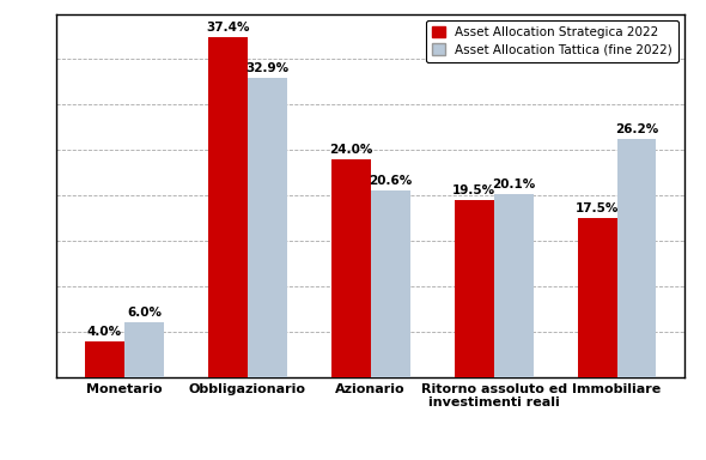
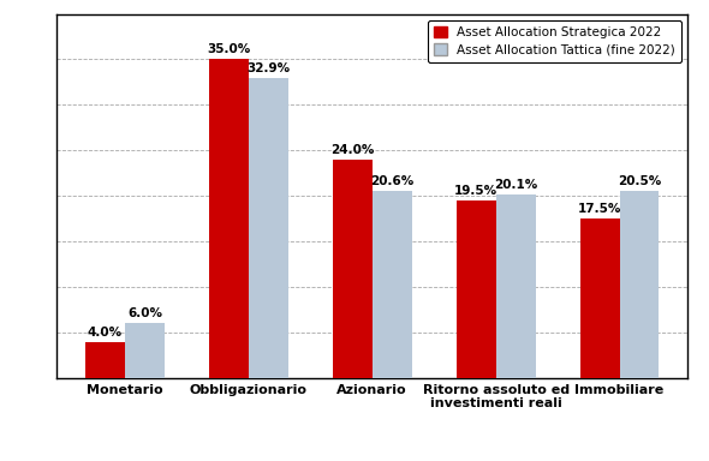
Asset Allocation Strategica 2022/Obbligazionario: 37.4% -> 35.0%
Asset Allocation Tattica (fine 2022)/Immobiliare: 26.2% -> 20.5%
